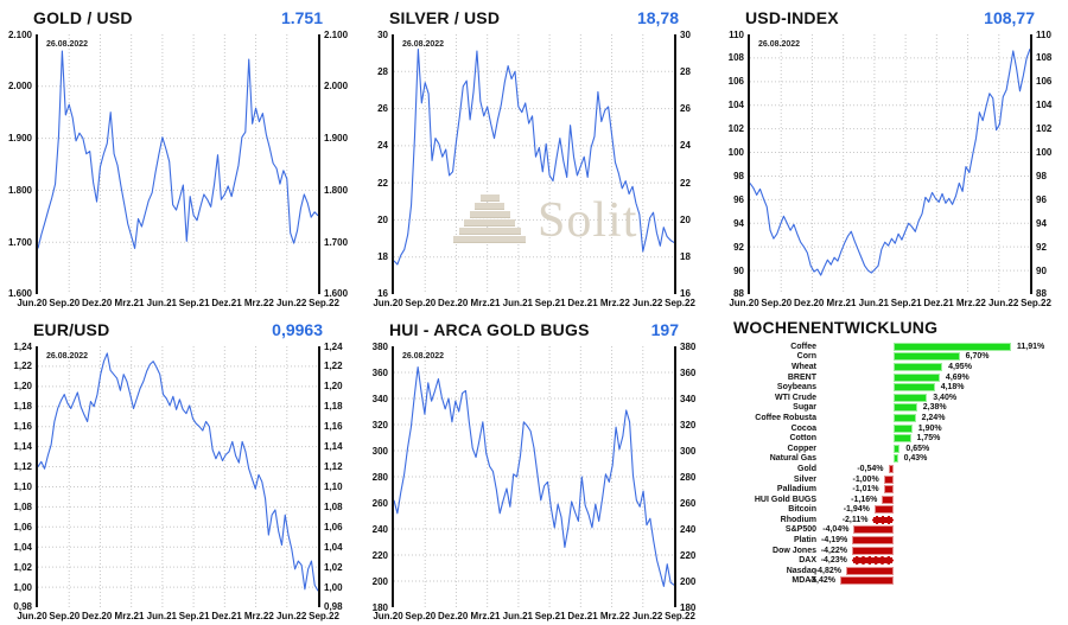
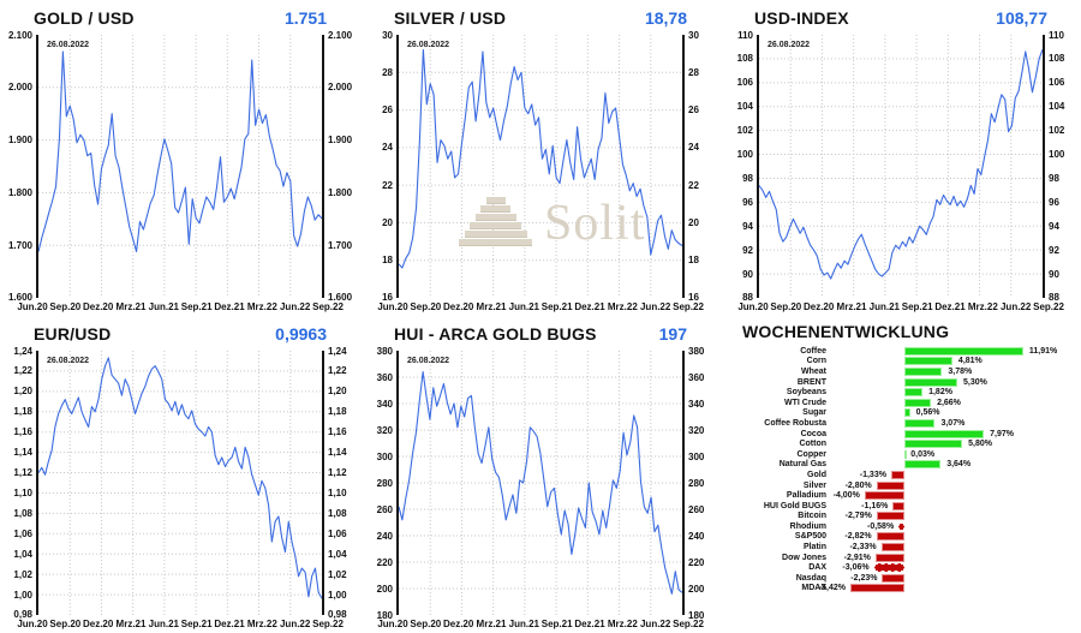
WOCHENENTWICKLUNG/Corn: 6,70% -> 4,81%
WOCHENENTWICKLUNG/Wheat: 4,95% -> 3,78%
WOCHENENTWICKLUNG/BRENT: 4,69% -> 5,30%
WOCHENENTWICKLUNG/Soybeans: 4,18% -> 1,82%
WOCHENENTWICKLUNG/WTI Crude: 3,40% -> 2,66%
WOCHENENTWICKLUNG/Sugar: 2,38% -> 0,56%
WOCHENENTWICKLUNG/Coffee Robusta: 2,24% -> 3,07%
WOCHENENTWICKLUNG/Cocoa: 1,90% -> 7,97%
WOCHENENTWICKLUNG/Cotton: 1,75% -> 5,80%
WOCHENENTWICKLUNG/Copper: 0,65% -> 0,03%
WOCHENENTWICKLUNG/Natural Gas: 0,43% -> 3,64%
WOCHENENTWICKLUNG/Gold: -0,54% -> -1,33%
WOCHENENTWICKLUNG/Silver: -1,00% -> -2,80%
WOCHENENTWICKLUNG/Palladium: -1,01% -> -4,00%
WOCHENENTWICKLUNG/Bitcoin: -1,94% -> -2,79%
WOCHENENTWICKLUNG/Rhodium: -2,11% -> -0,58%
WOCHENENTWICKLUNG/S&P500: -4,04% -> -2,82%
WOCHENENTWICKLUNG/Platin: -4,19% -> -2,33%
WOCHENENTWICKLUNG/Dow Jones: -4,22% -> -2,91%
WOCHENENTWICKLUNG/DAX: -4,23% -> -3,06%
WOCHENENTWICKLUNG/Nasdaq: -4,82% -> -2,23%
